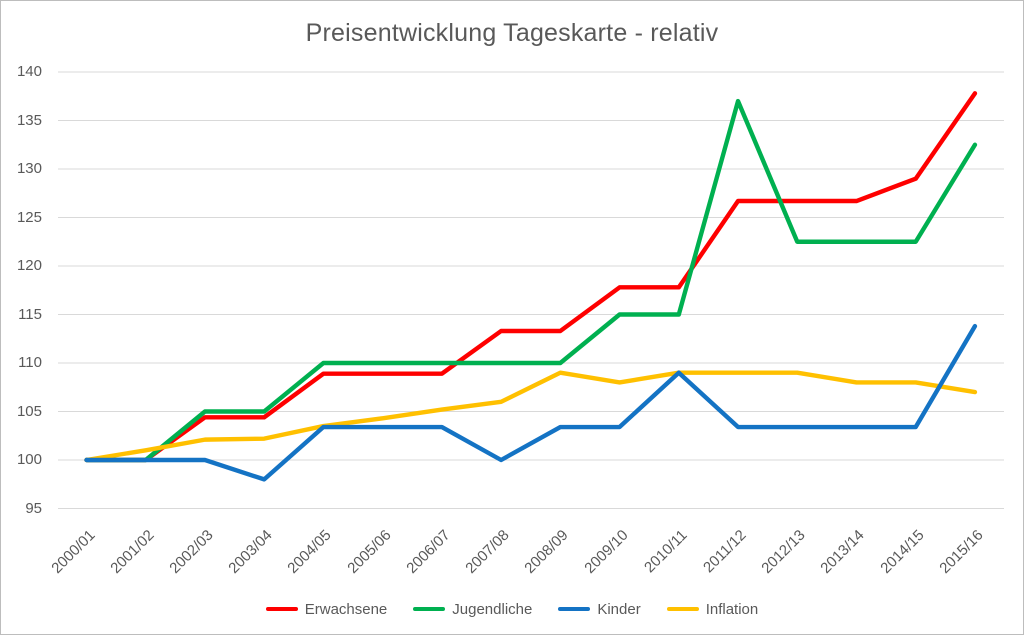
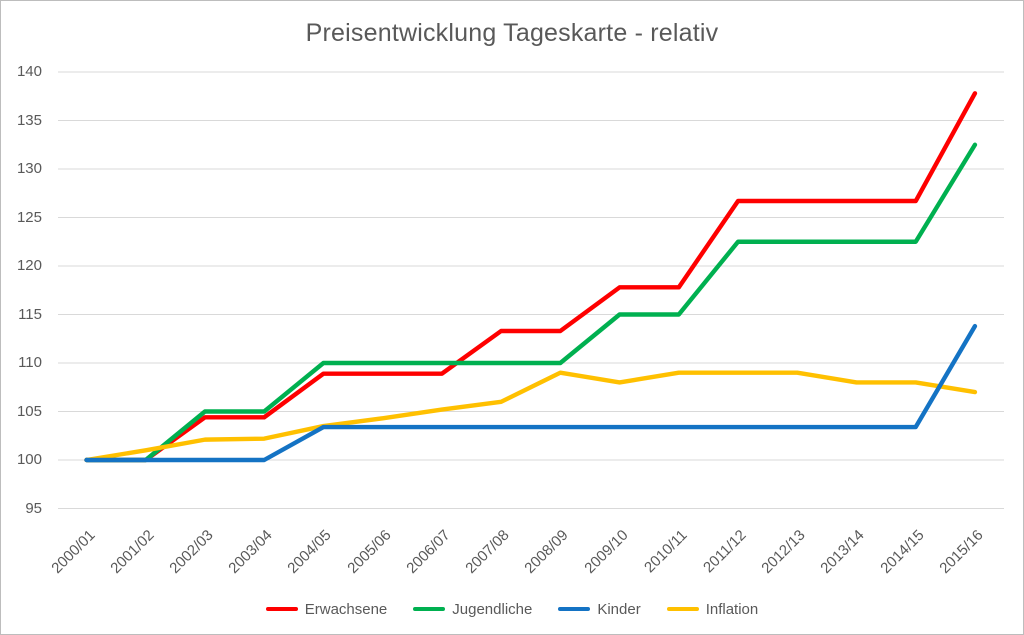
Kinder/2003/04: 98 -> 100
Kinder/2007/08: 100 -> 103
Kinder/2010/11: 109 -> 103
Jugendliche/2011/12: 137 -> 122
Erwachsene/2014/15: 129 -> 127
